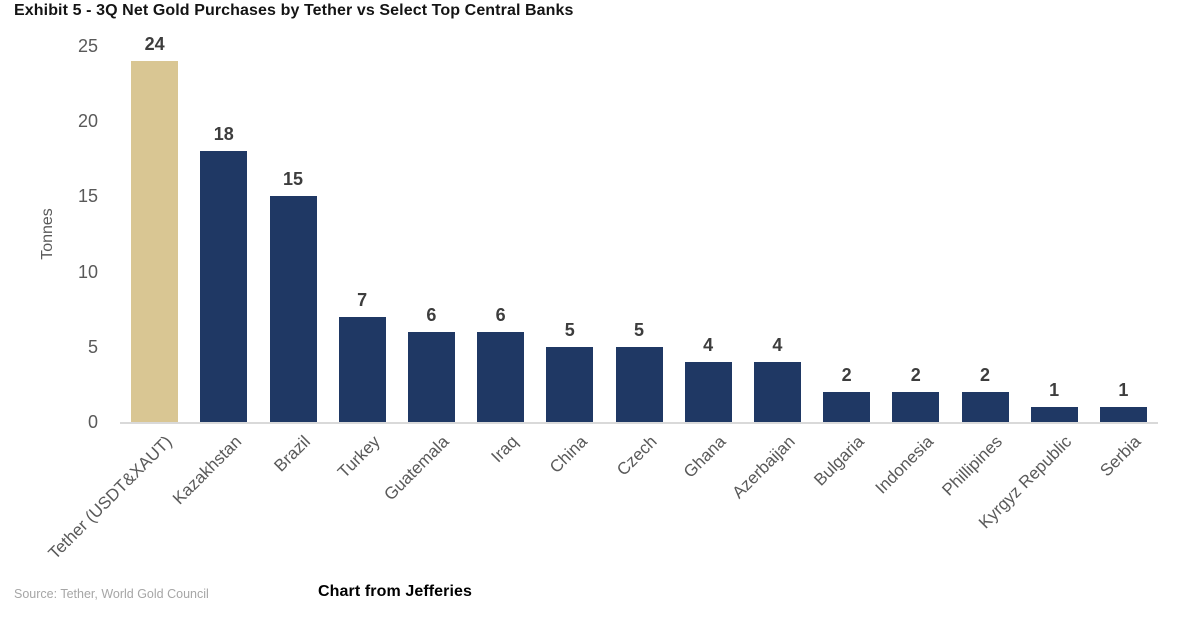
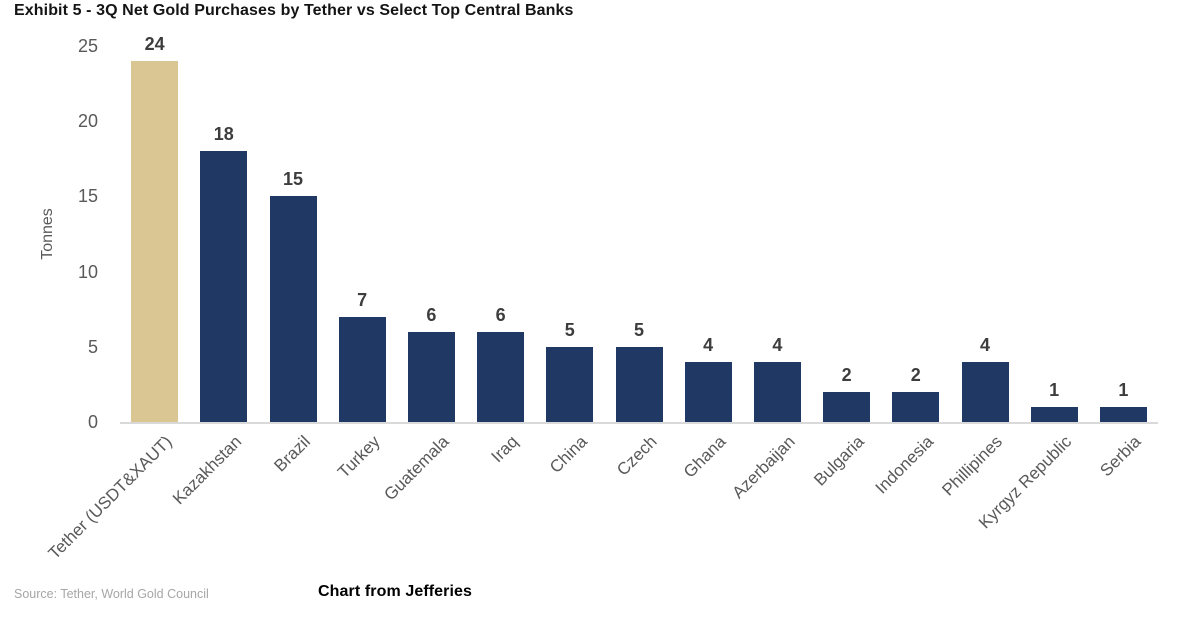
Phillipines: 2 -> 4
